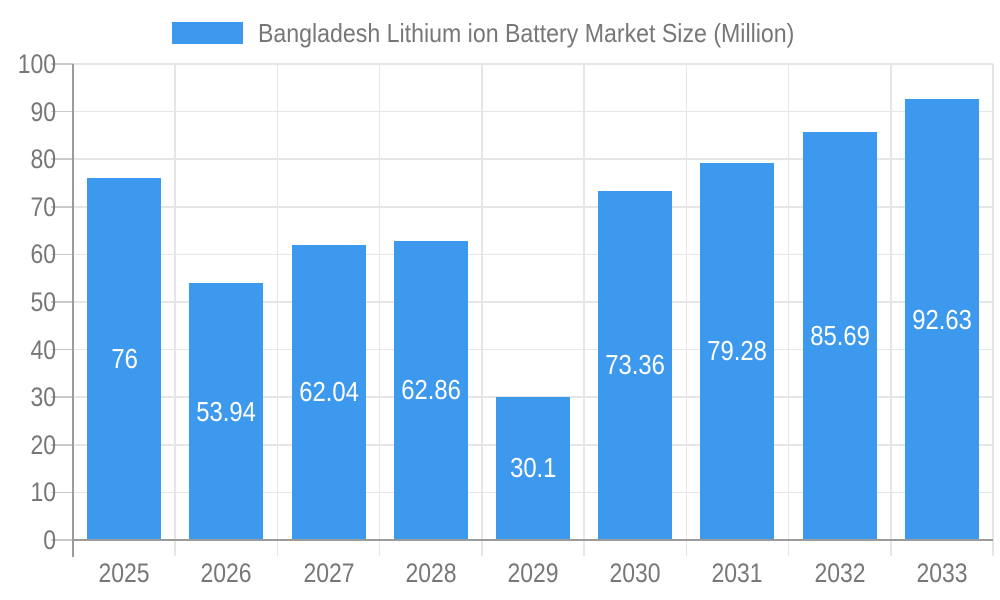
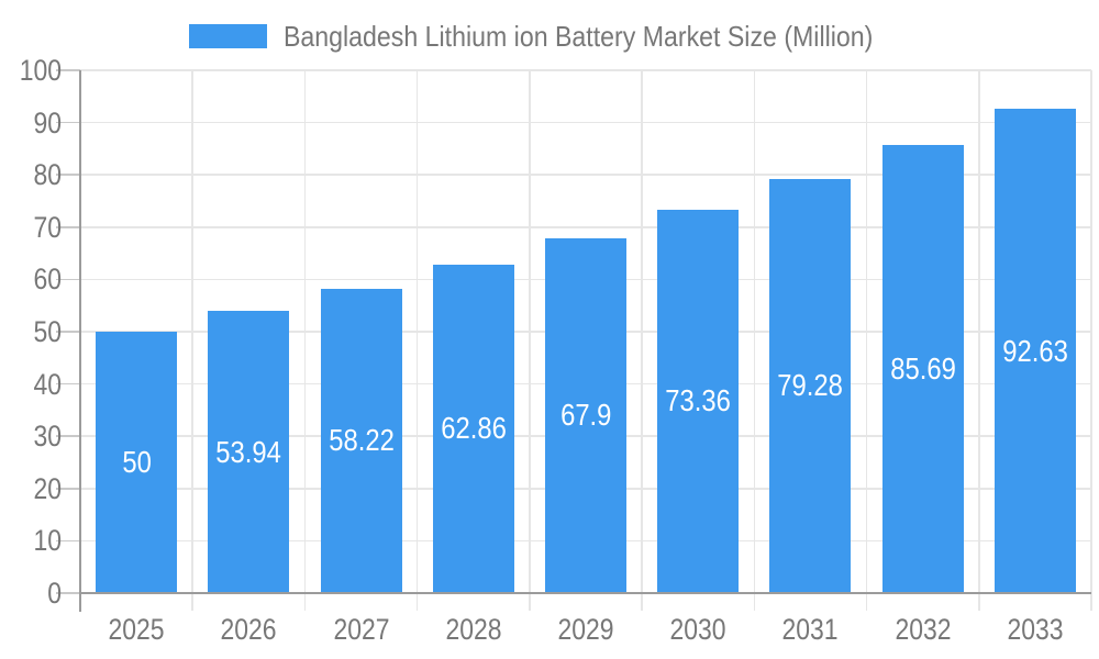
2025: 76 -> 50
2027: 62.04 -> 58.22
2029: 30.1 -> 67.9
